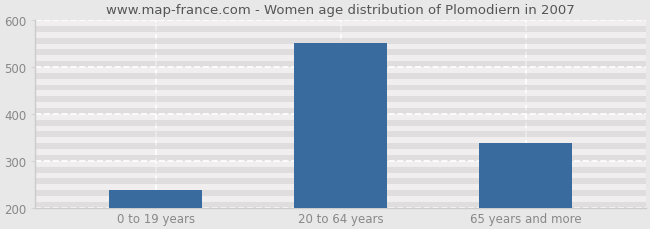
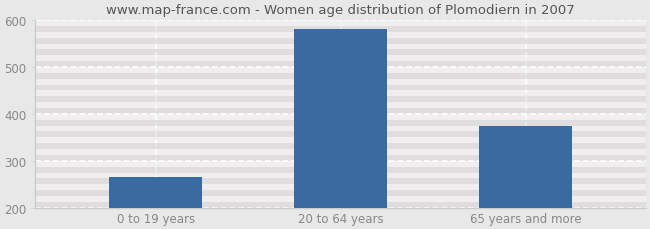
0 to 19 years: 238 -> 265
20 to 64 years: 551 -> 580
65 years and more: 338 -> 375
